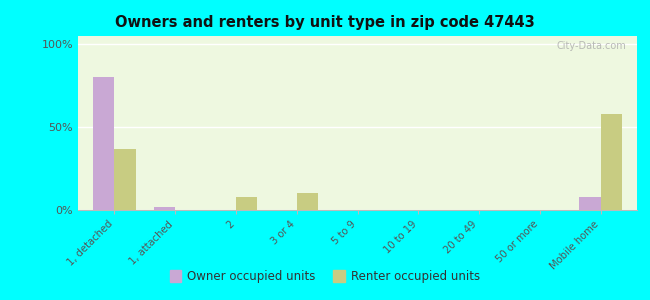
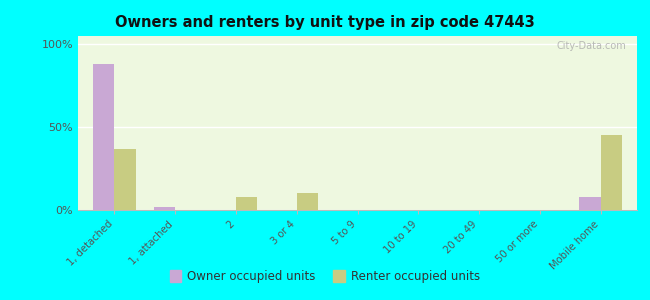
Owner occupied units/1, detached: 80% -> 88%
Renter occupied units/Mobile home: 58% -> 45%
